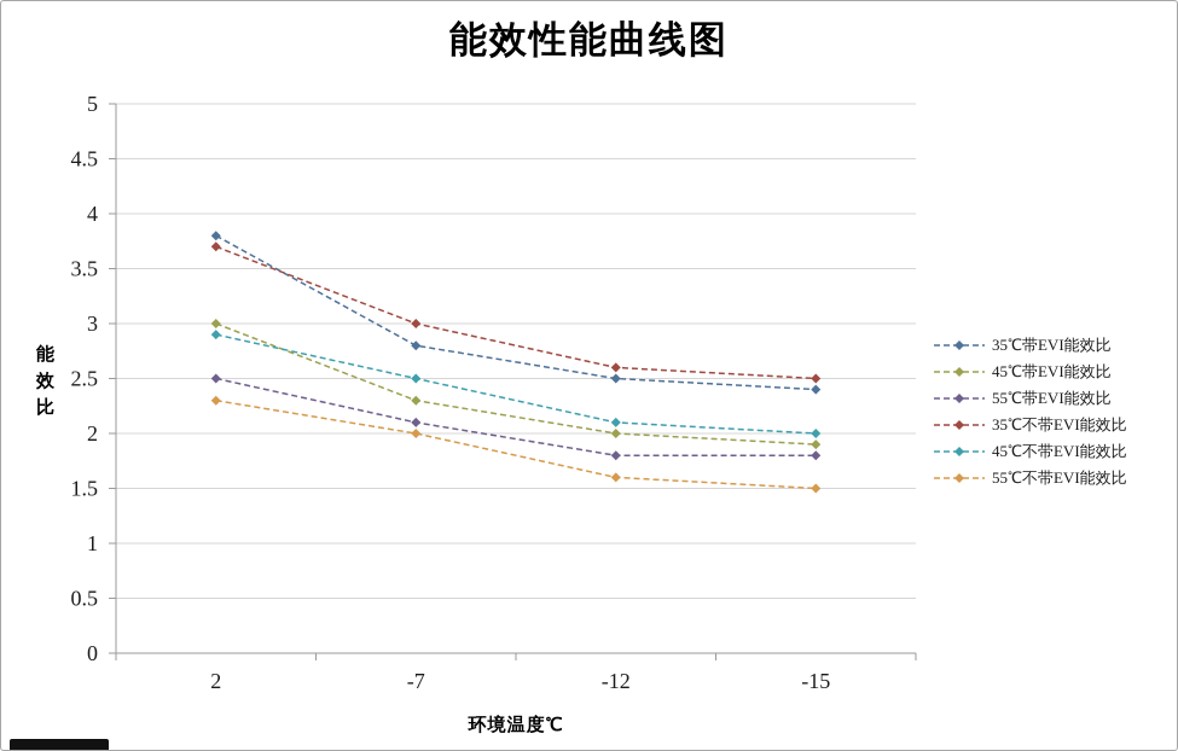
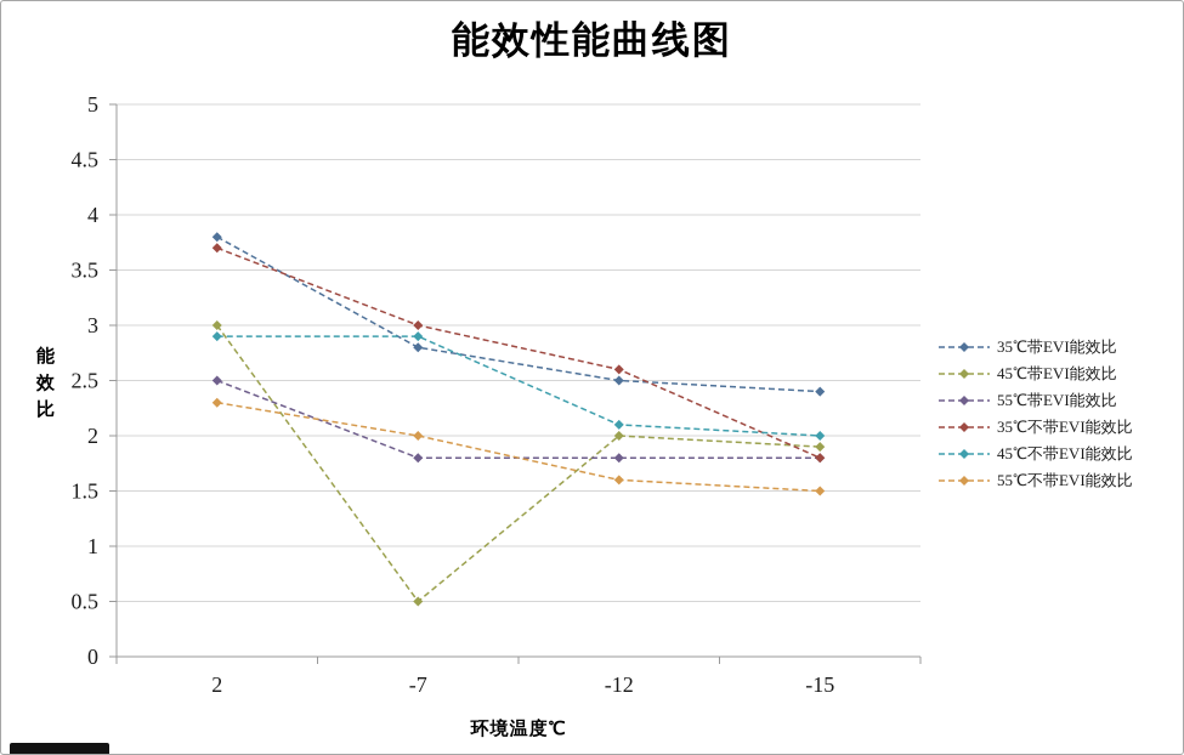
45℃带EVI能效比/-7: 2.3 -> 0.5
55℃带EVI能效比/-7: 2.1 -> 1.8
45℃不带EVI能效比/-7: 2.5 -> 2.9
35℃不带EVI能效比/-15: 2.5 -> 1.8
